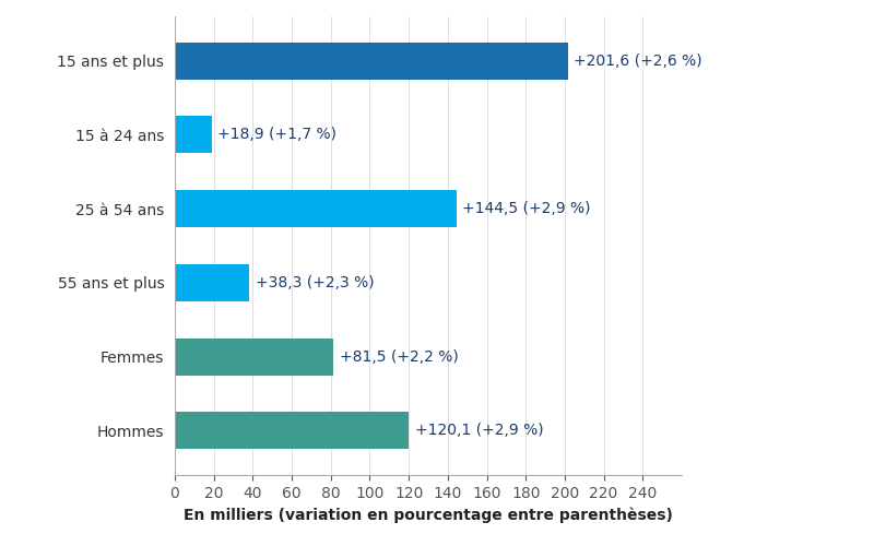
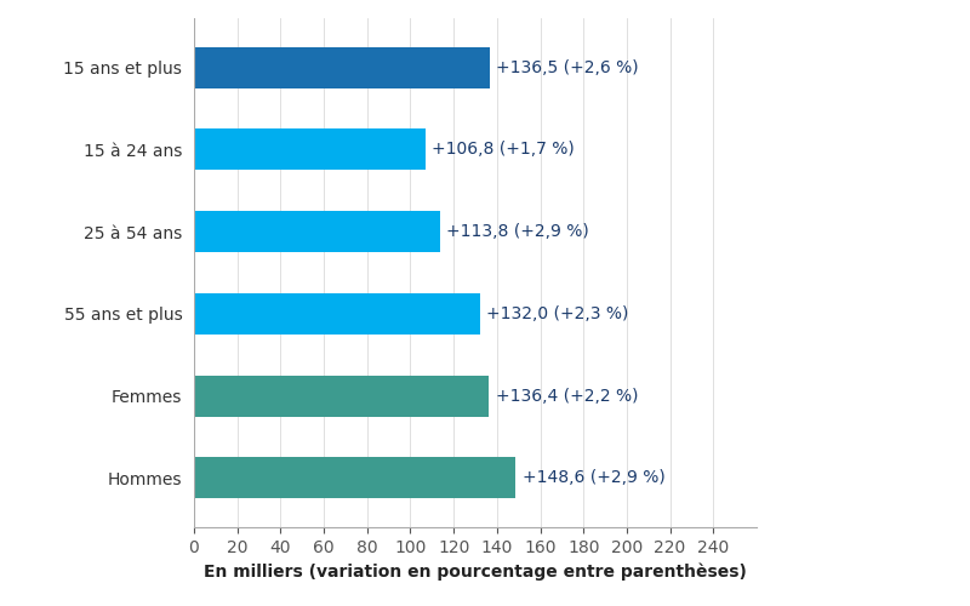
15 ans et plus: +201,6 -> +136,5
15 à 24 ans: +18,9 -> +106,8
25 à 54 ans: +144,5 -> +113,8
55 ans et plus: +38,3 -> +132,0
Femmes: +81,5 -> +136,4
Hommes: +120,1 -> +148,6
